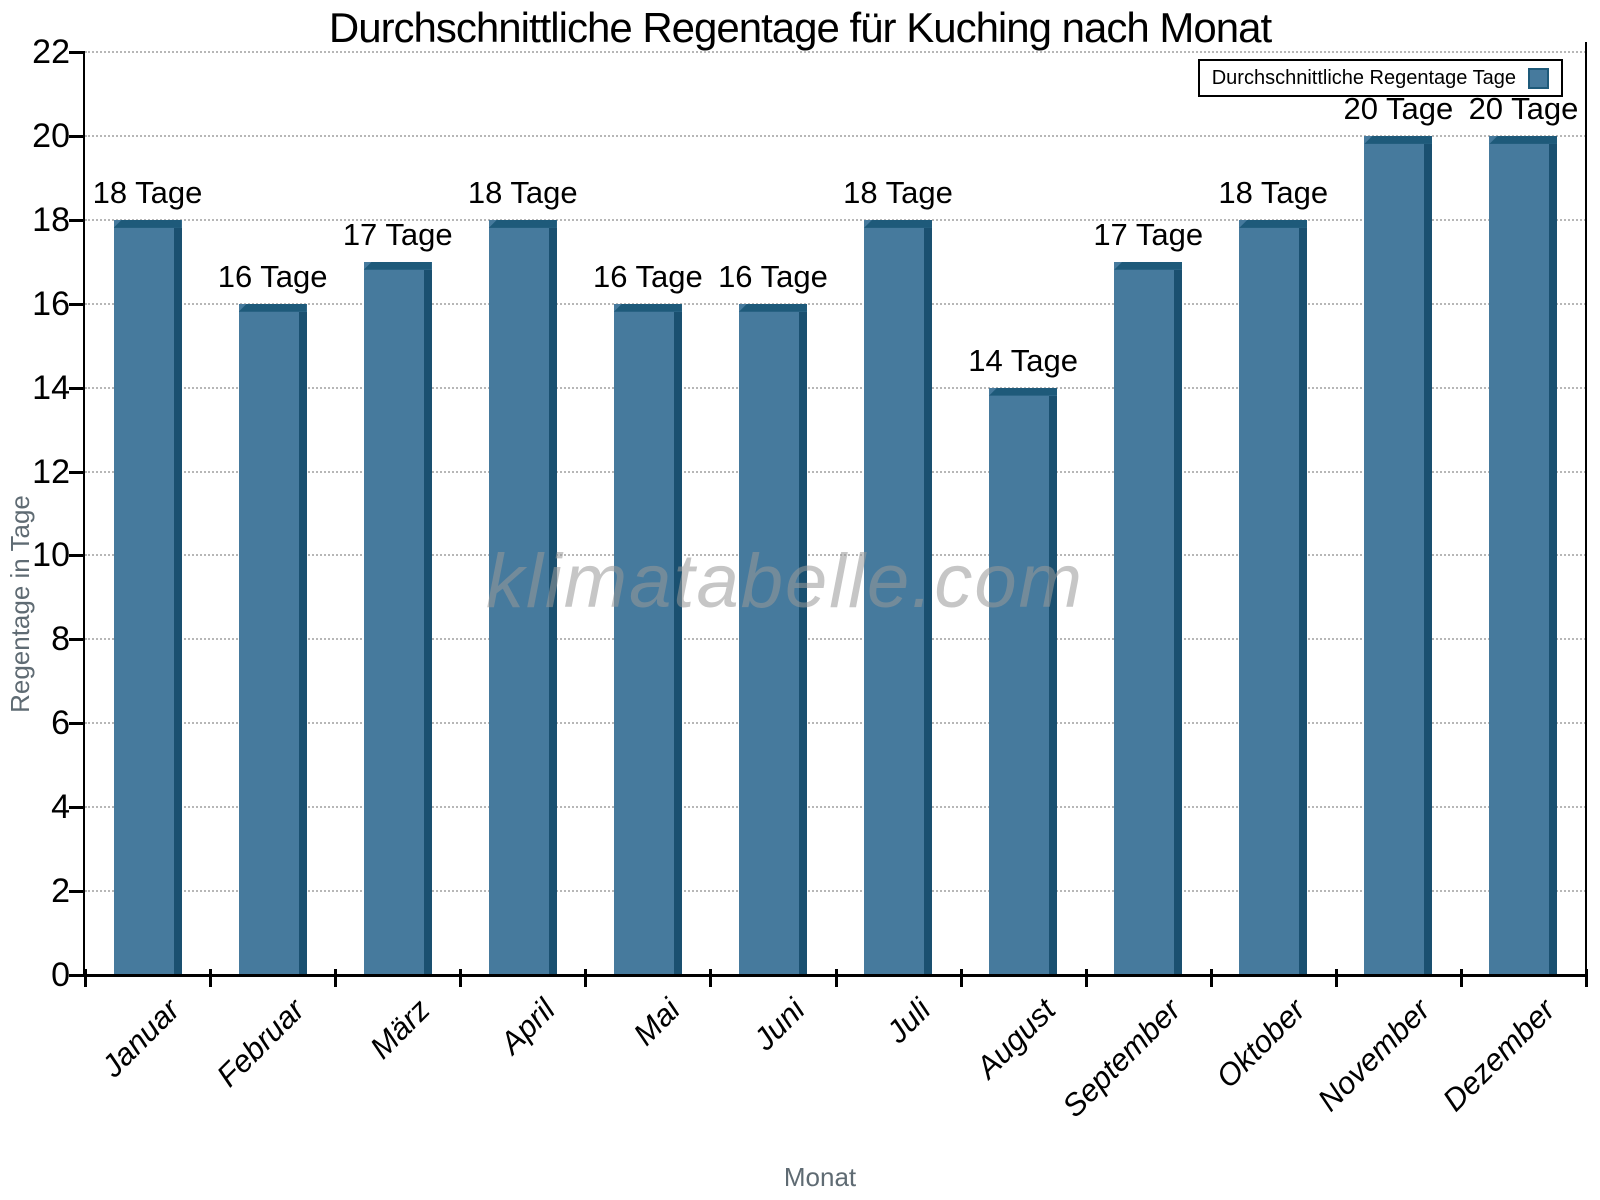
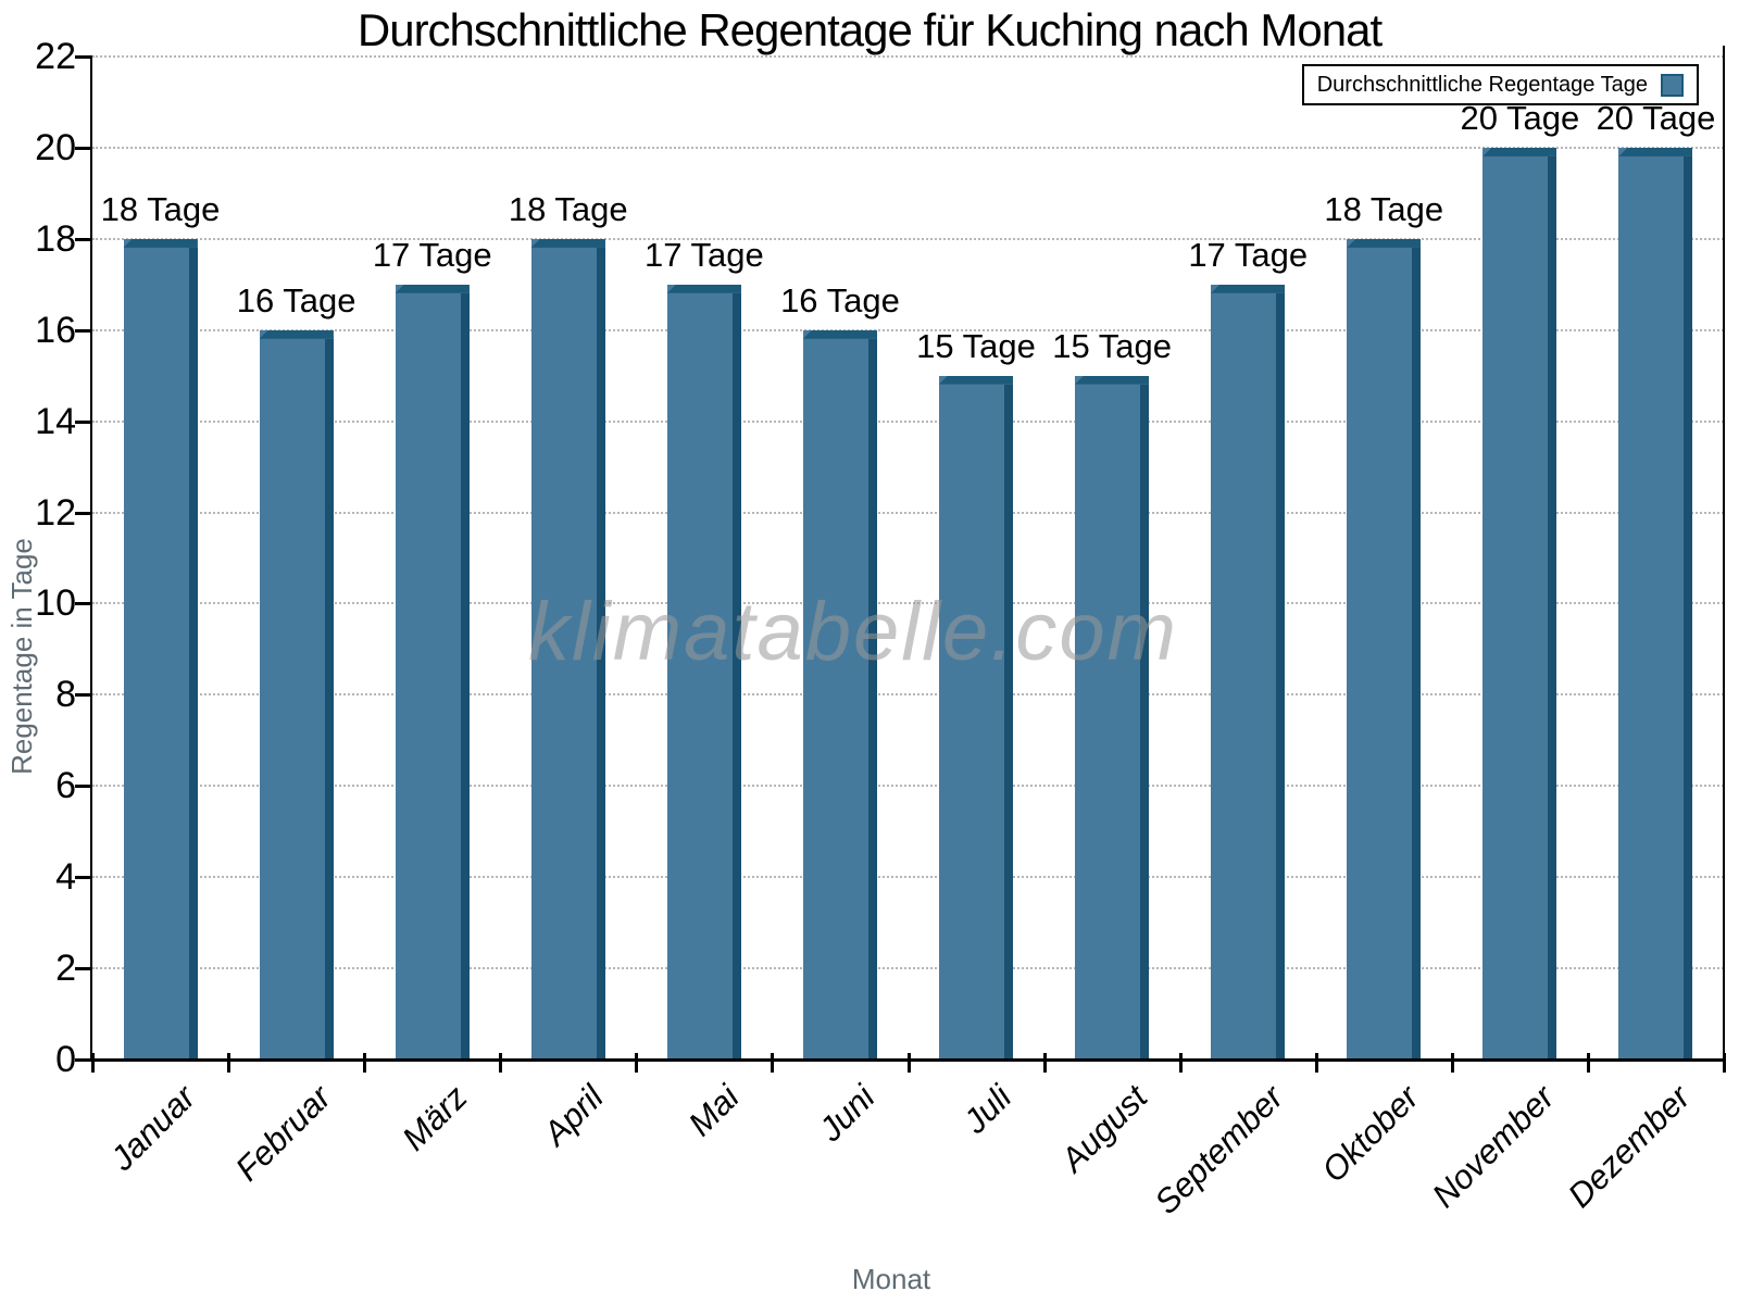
Mai: 16 -> 17
Juli: 18 -> 15
August: 14 -> 15
